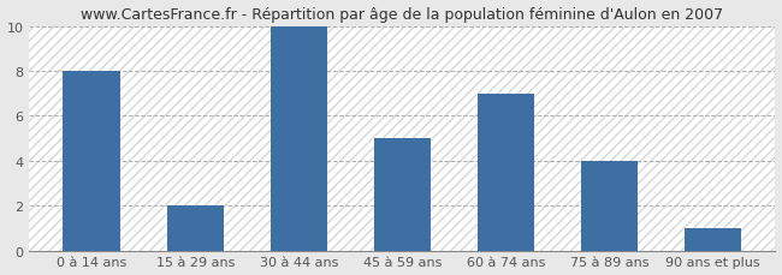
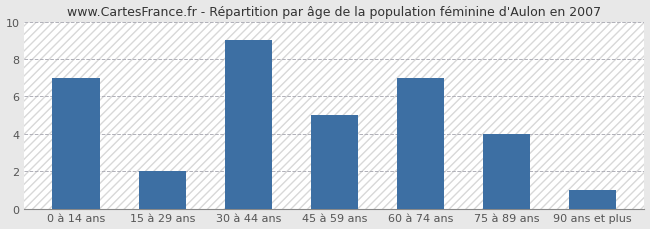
0 à 14 ans: 8 -> 7
30 à 44 ans: 10 -> 9
